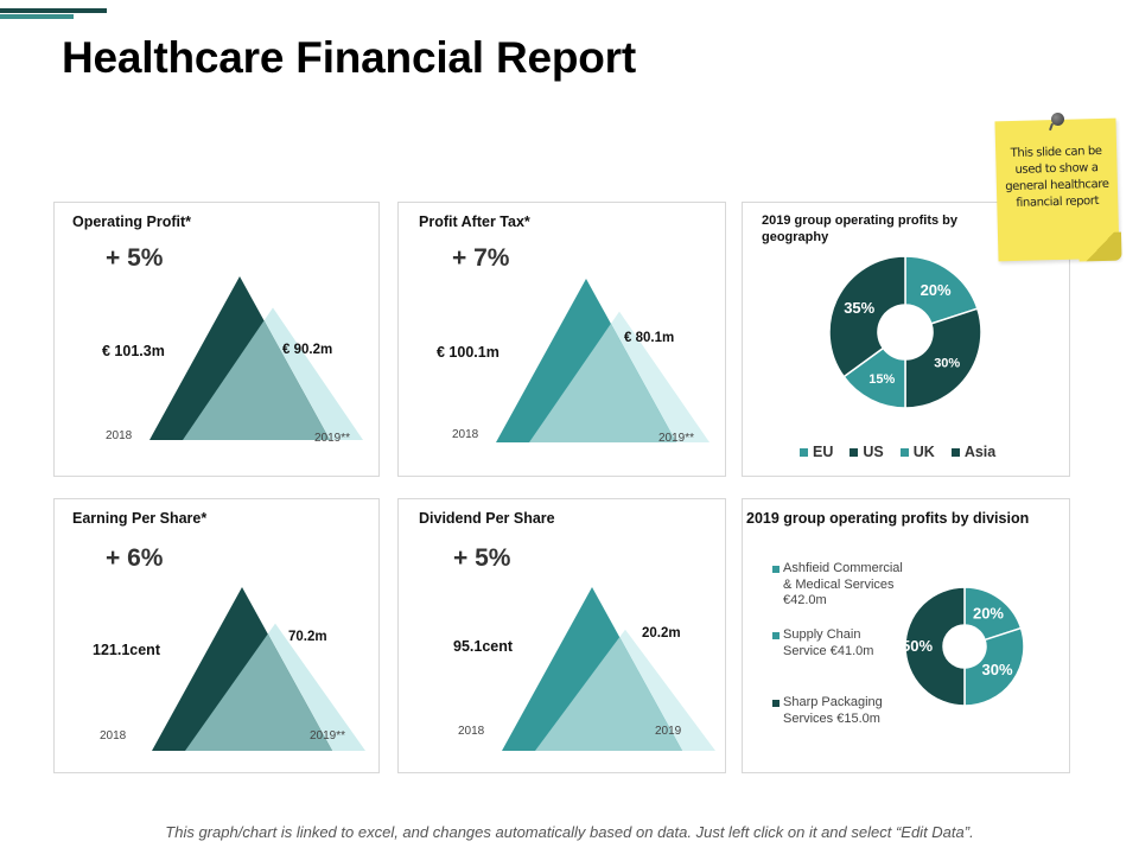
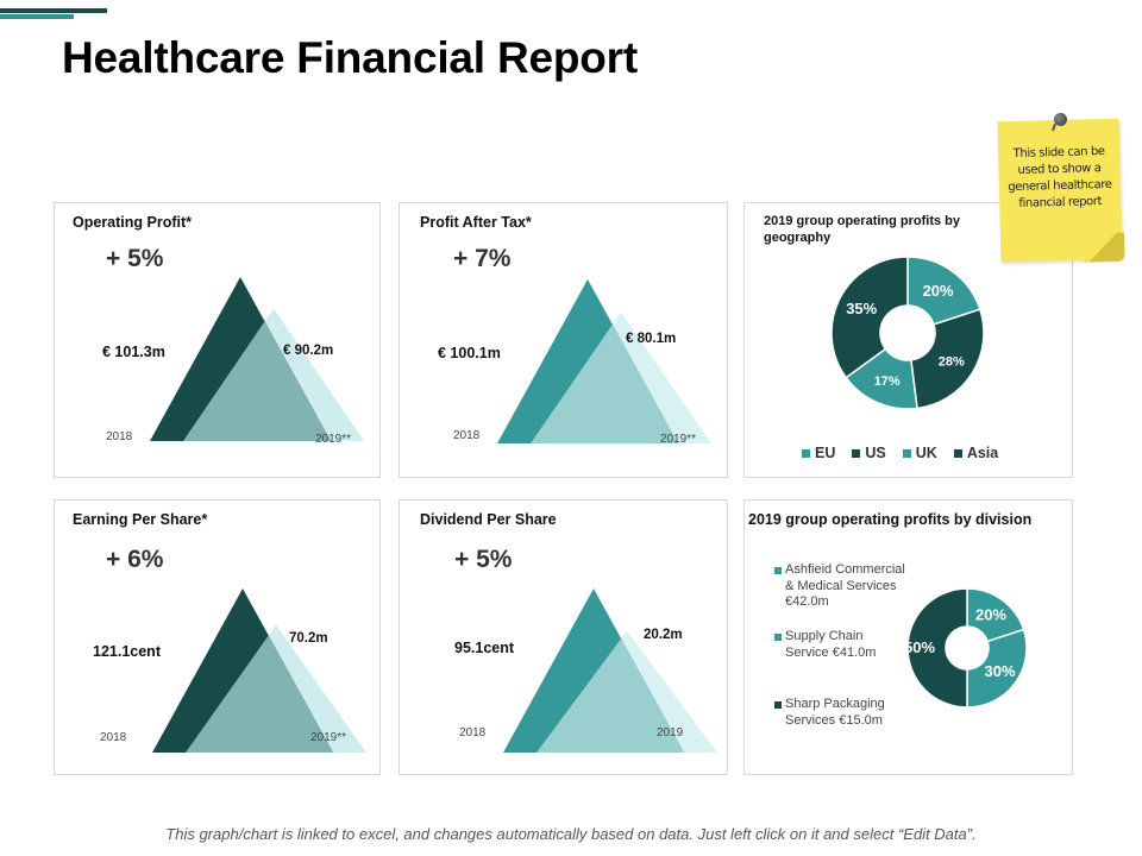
2019 group operating profits by geography/US: 30% -> 28%
2019 group operating profits by geography/UK: 15% -> 17%
